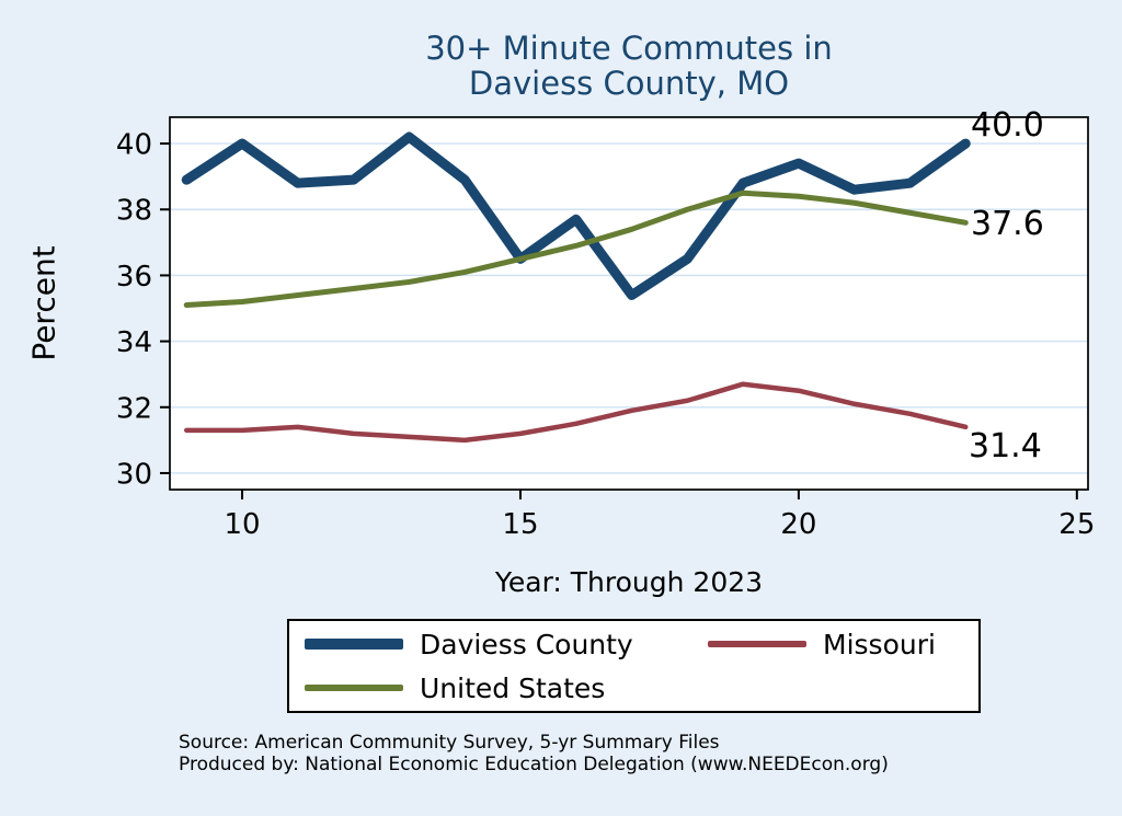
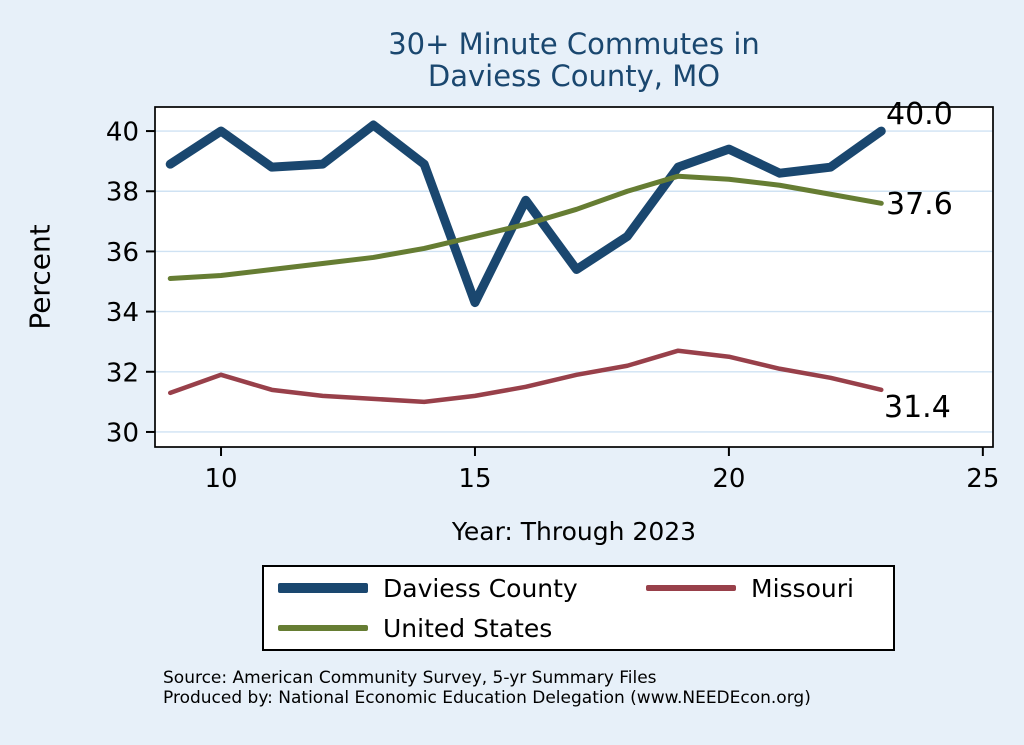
Missouri/10: 31.3 -> 31.9
Daviess County/15: 36.5 -> 34.3
